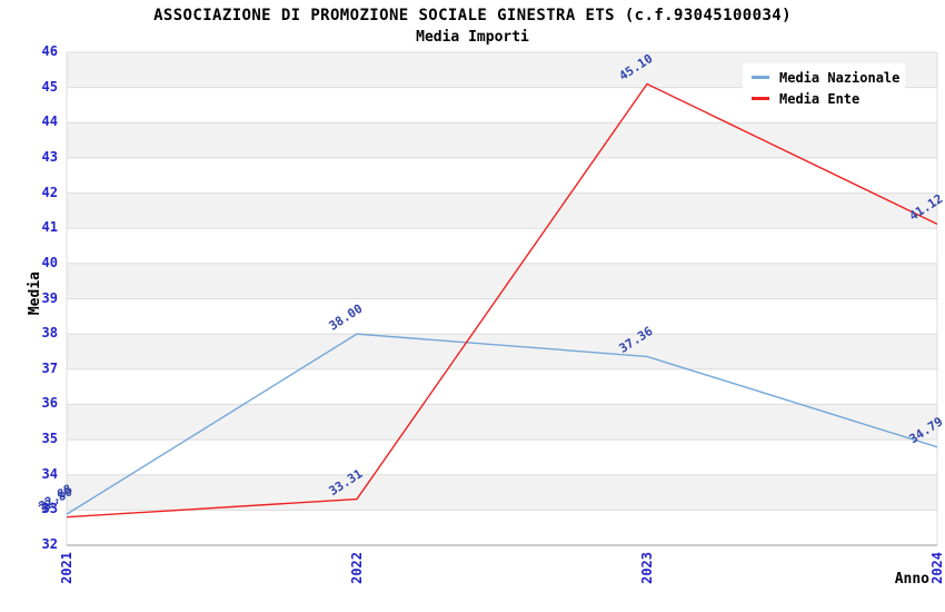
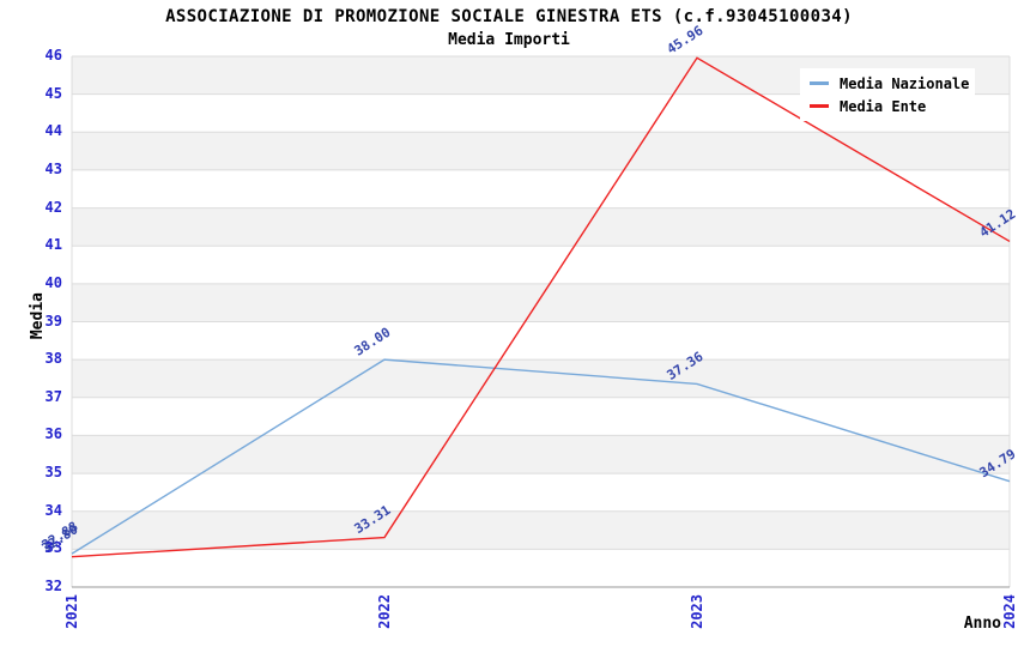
Media Ente/2023: 45.10 -> 45.96
